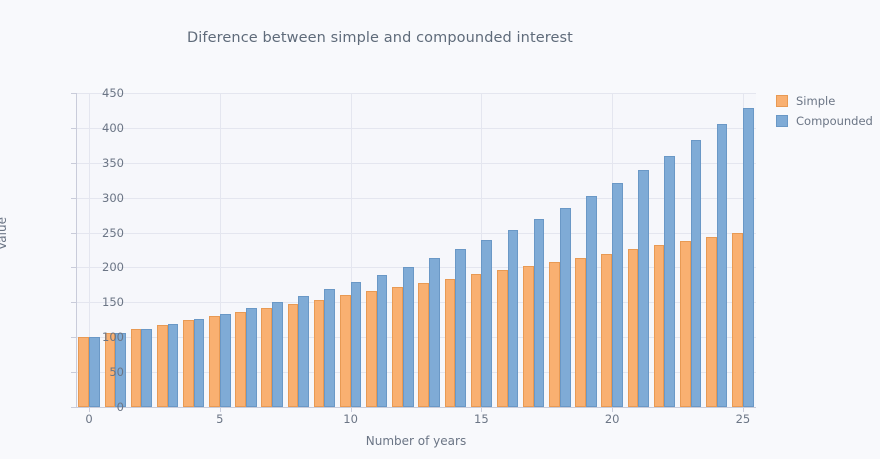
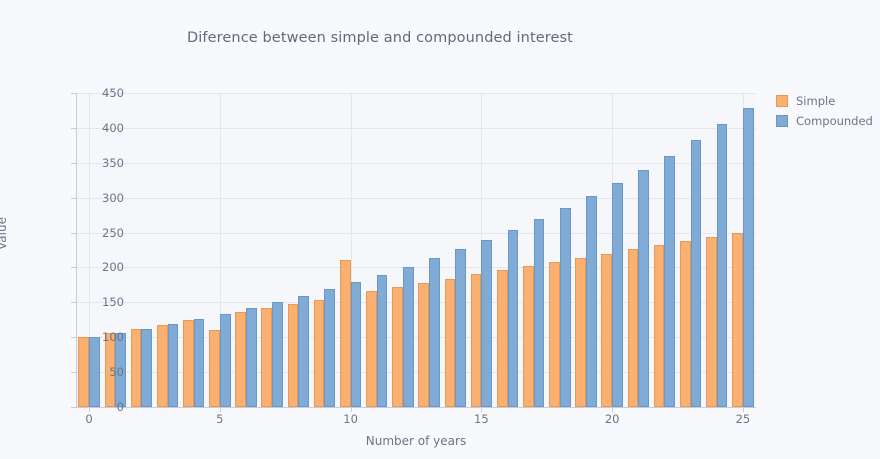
Simple/5: 130 -> 110
Simple/10: 160 -> 210
